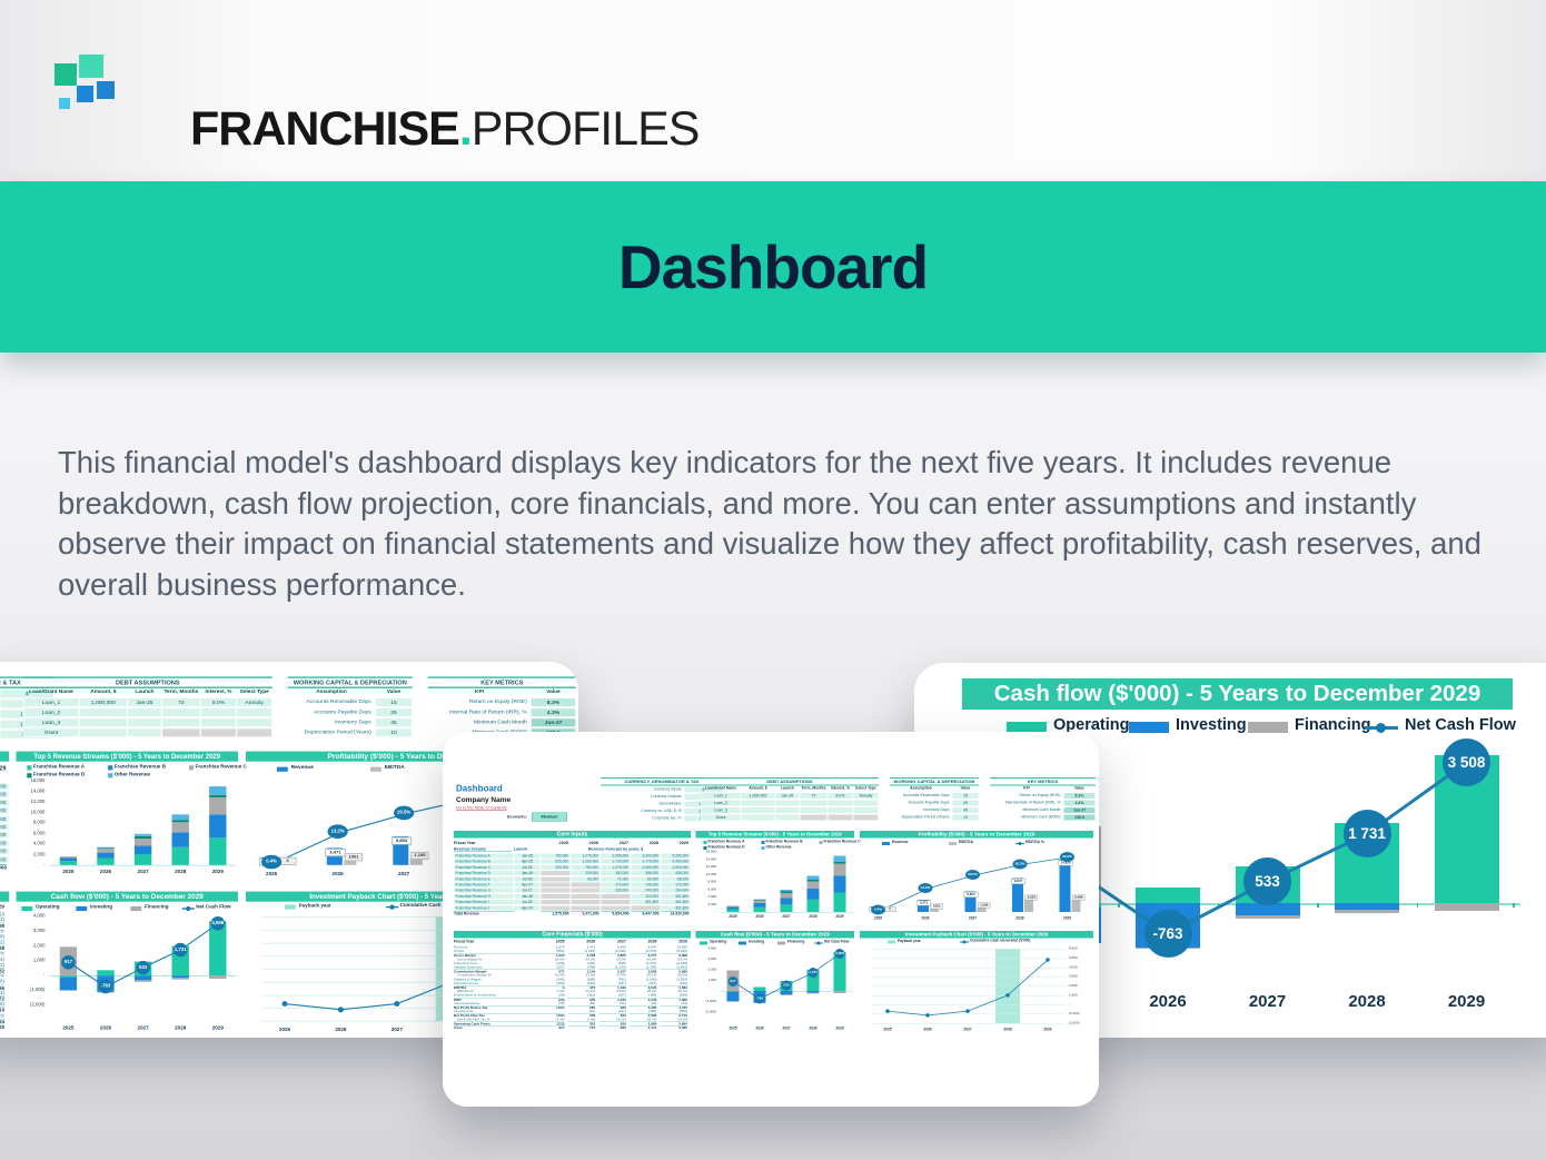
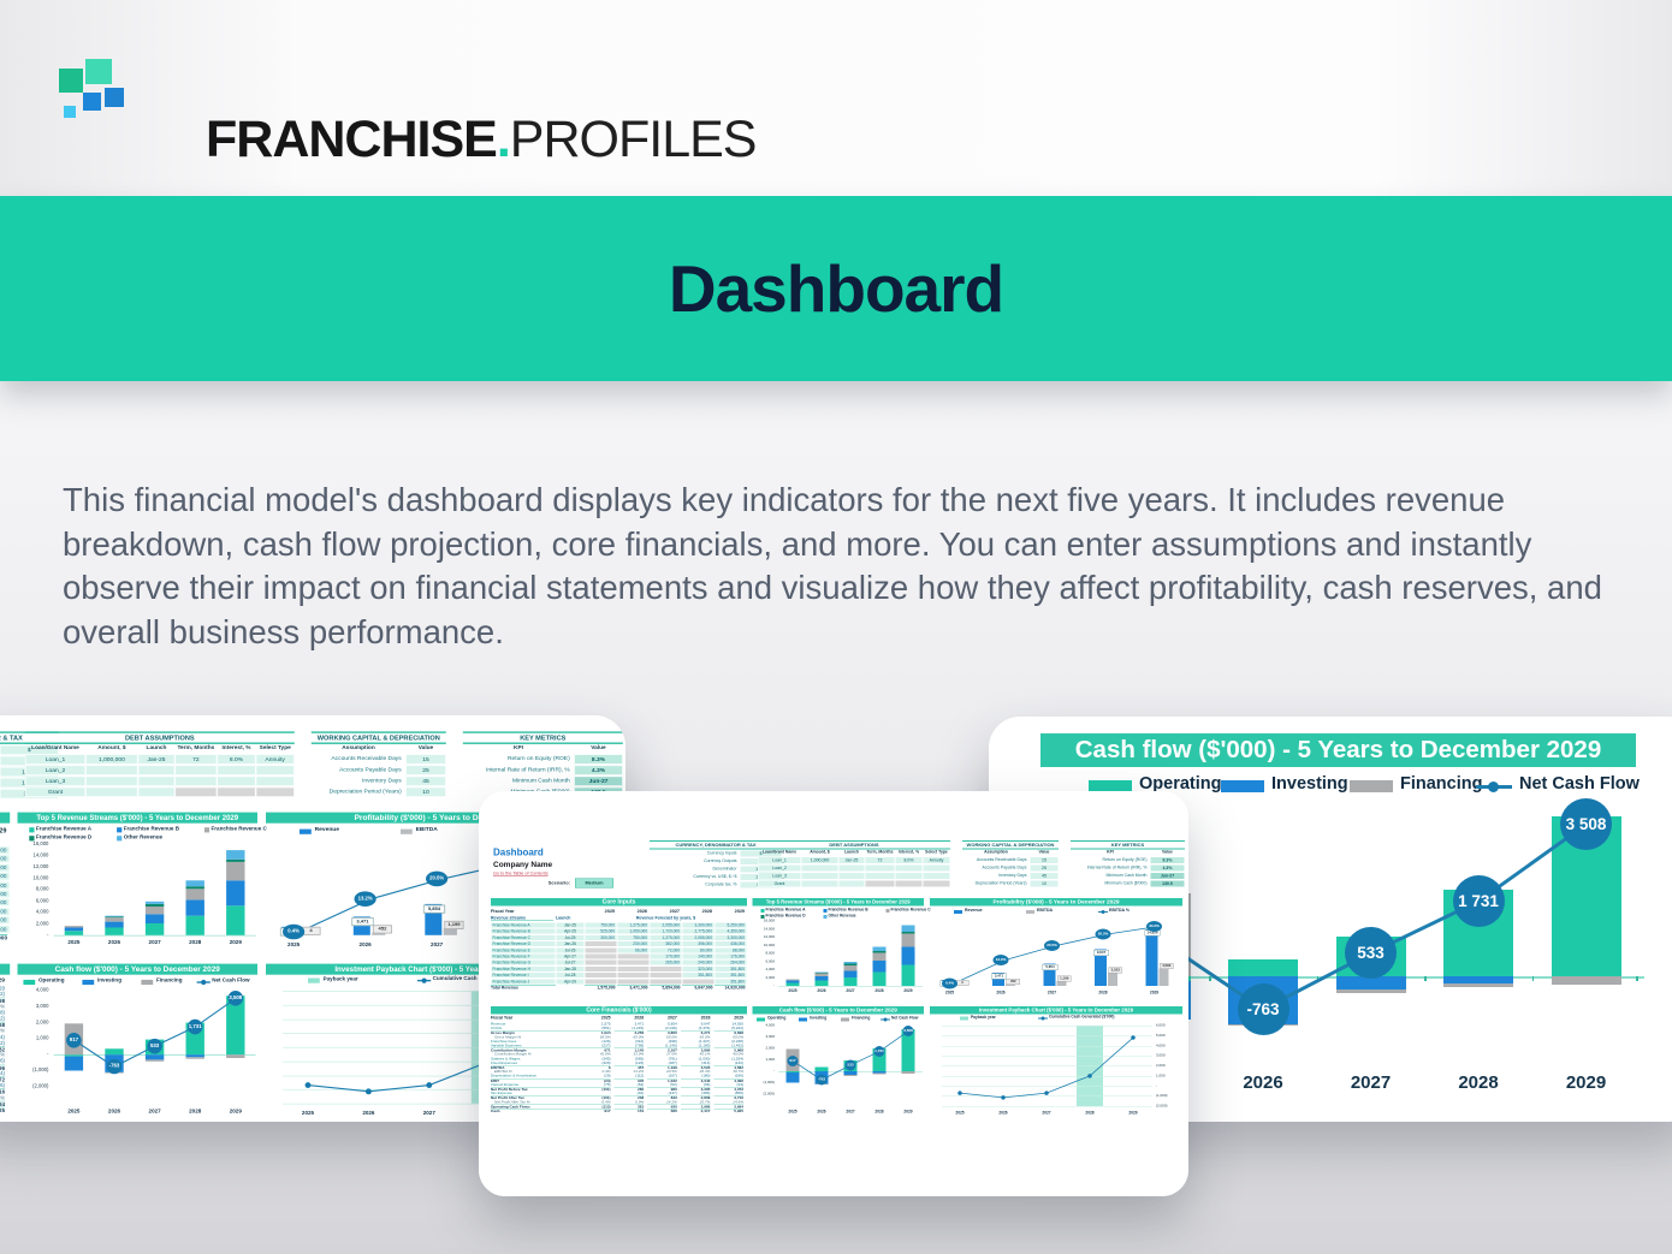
Profitability ($'000) - 5 Years to December 2029/EBITDA/2026: 1001 -> 452
Profitability ($'000) - 5 Years to December 2029/EBITDA/2029: 3,498 -> 4,583
